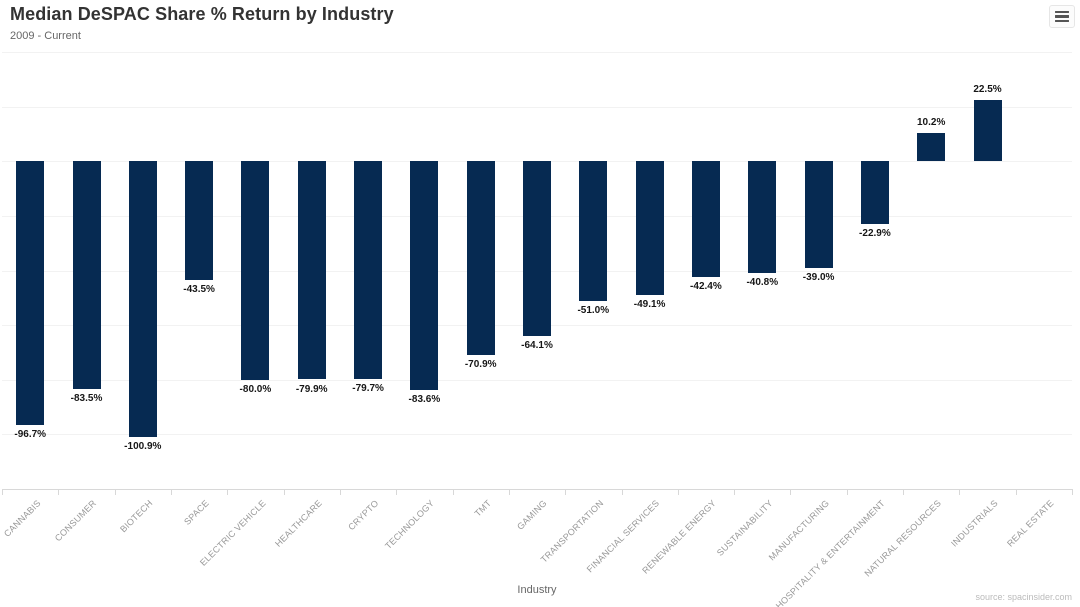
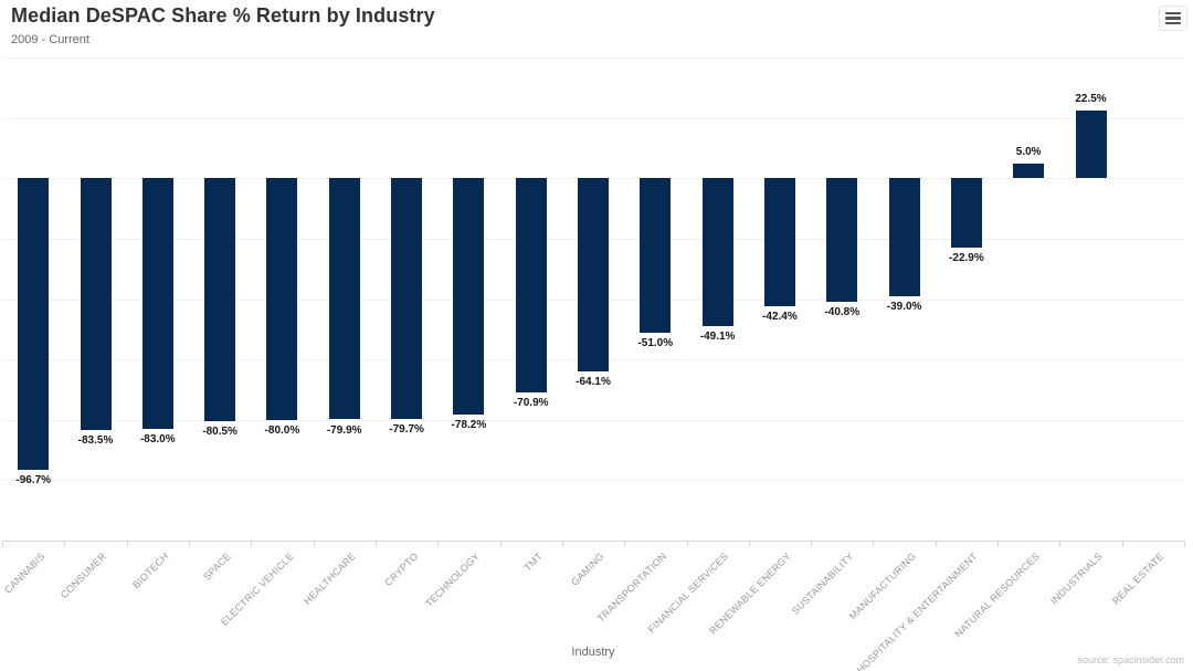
BIOTECH: -100.9% -> -83.0%
SPACE: -43.5% -> -80.5%
TECHNOLOGY: -83.6% -> -78.2%
NATURAL RESOURCES: 10.2% -> 5.0%
